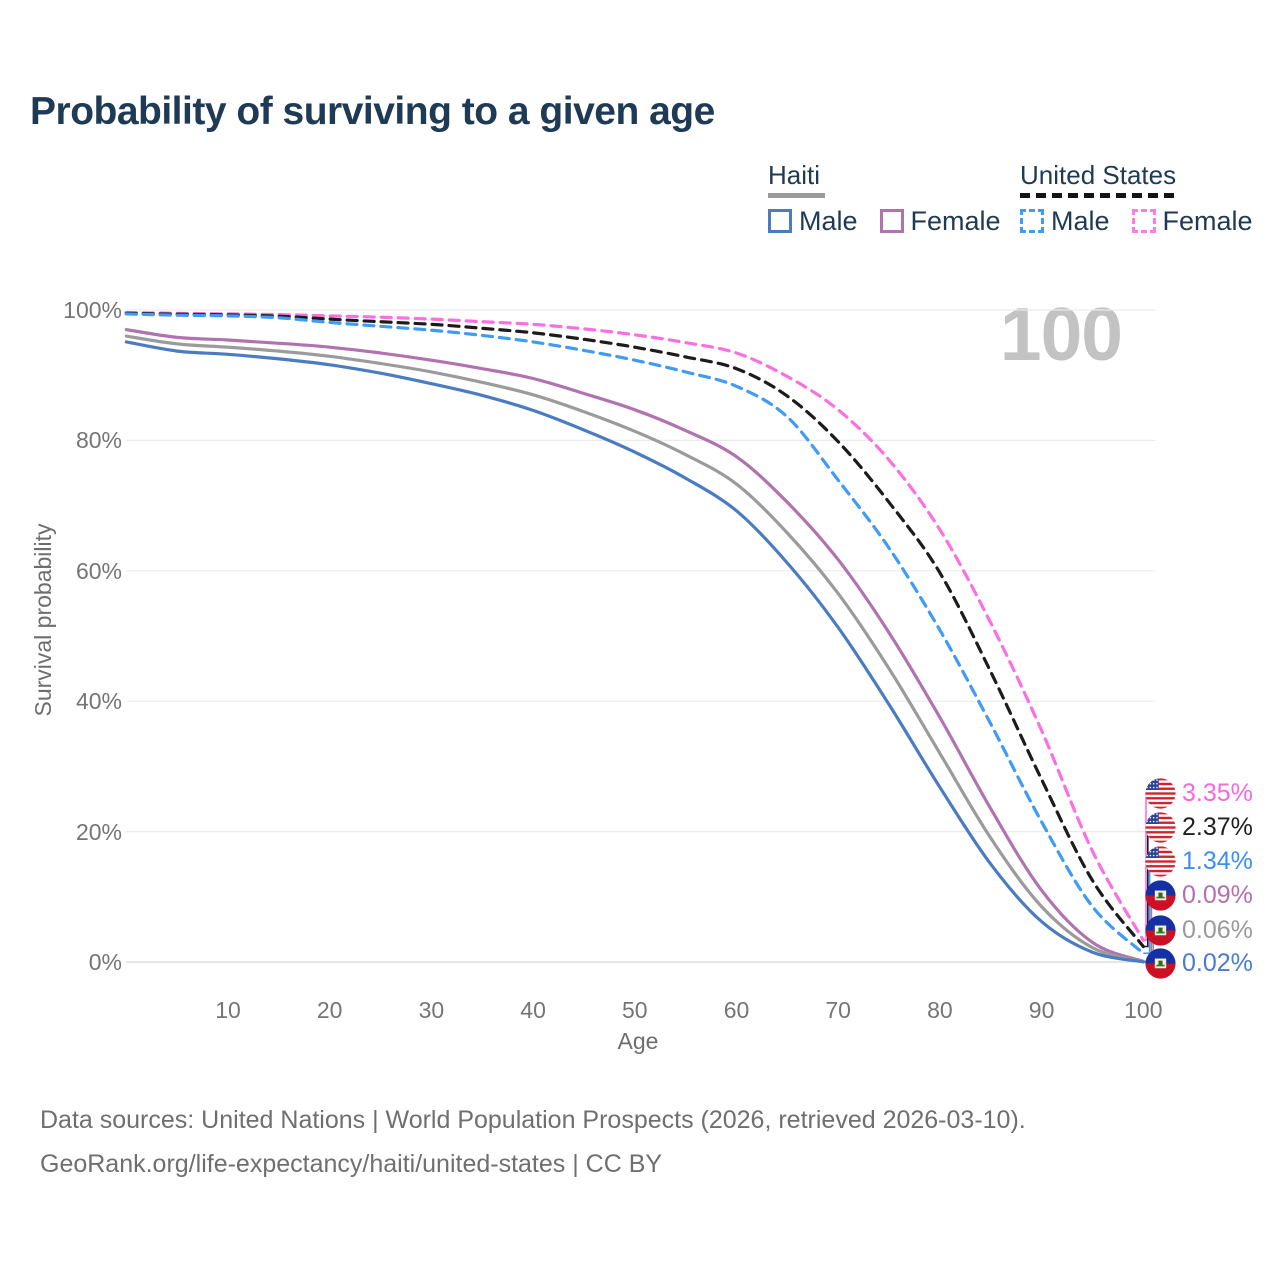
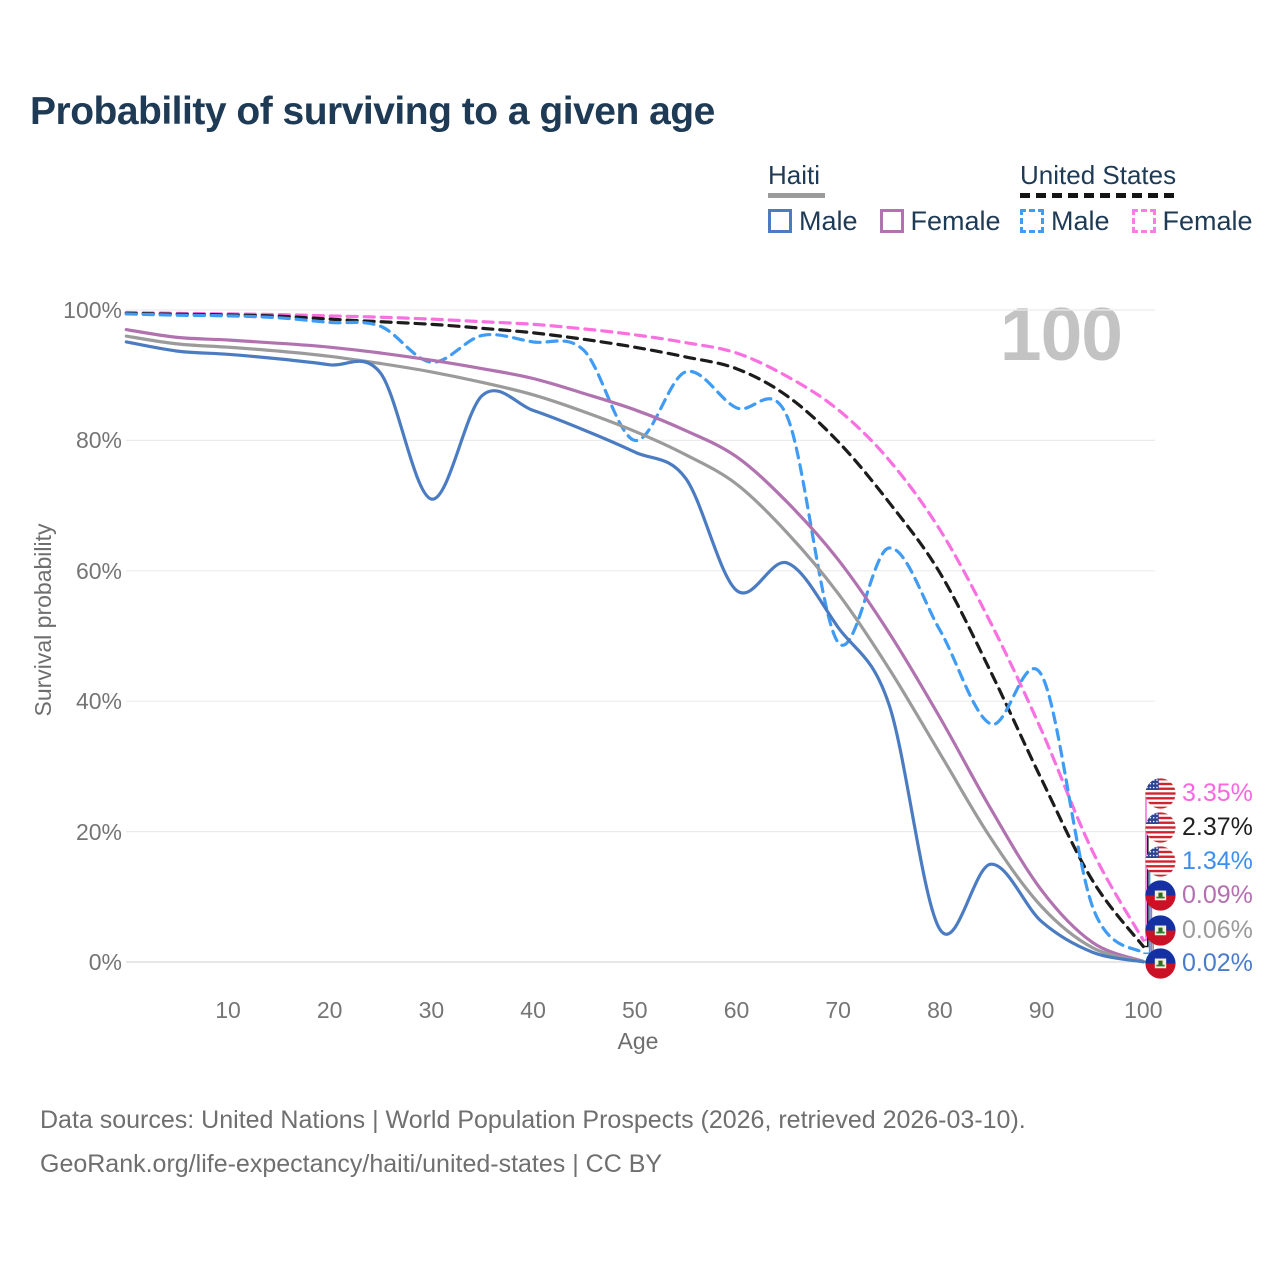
United States Male/30: 97% -> 92%
Haiti Male/30: 89% -> 71%
United States Male/50: 92% -> 80%
United States Male/60: 88% -> 85%
Haiti Male/60: 69% -> 57%
United States Male/70: 74% -> 49%
Haiti Male/80: 27% -> 5%
United States Male/90: 22% -> 44%
